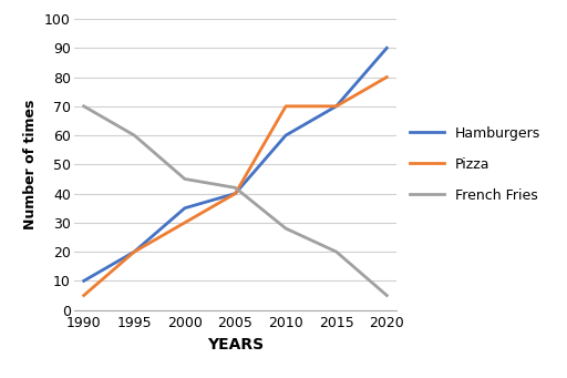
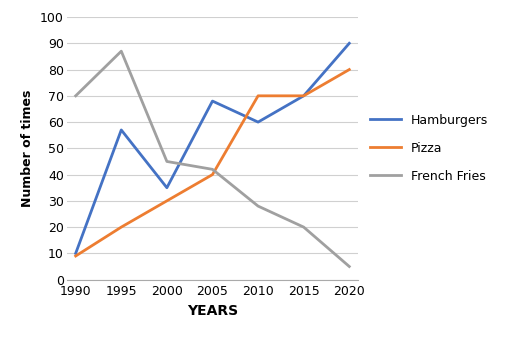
Pizza/1990: 5 -> 9
Hamburgers/1995: 20 -> 57
French Fries/1995: 60 -> 87
Hamburgers/2005: 40 -> 68
